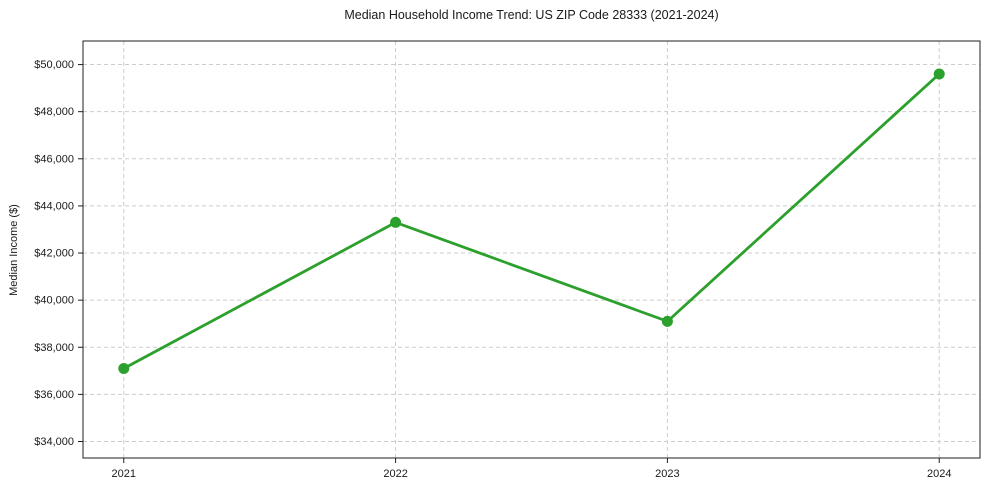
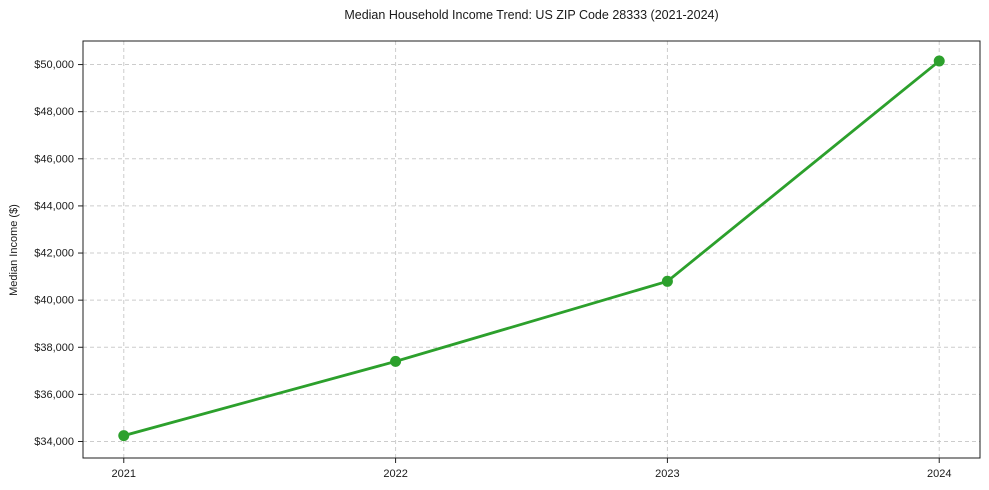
2021: $37100 -> $34200
2022: $43300 -> $37400
2023: $39100 -> $40800
2024: $49600 -> $50200
